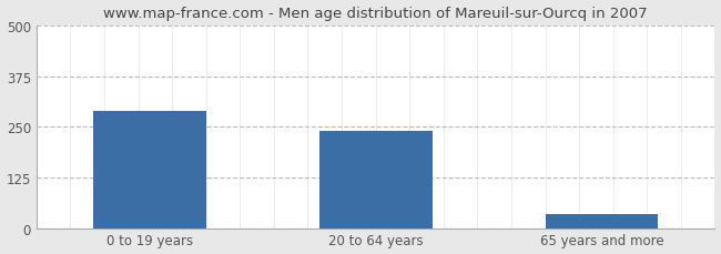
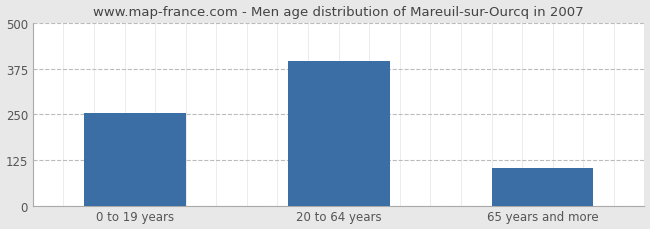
0 to 19 years: 290 -> 253
20 to 64 years: 240 -> 395
65 years and more: 35 -> 103
